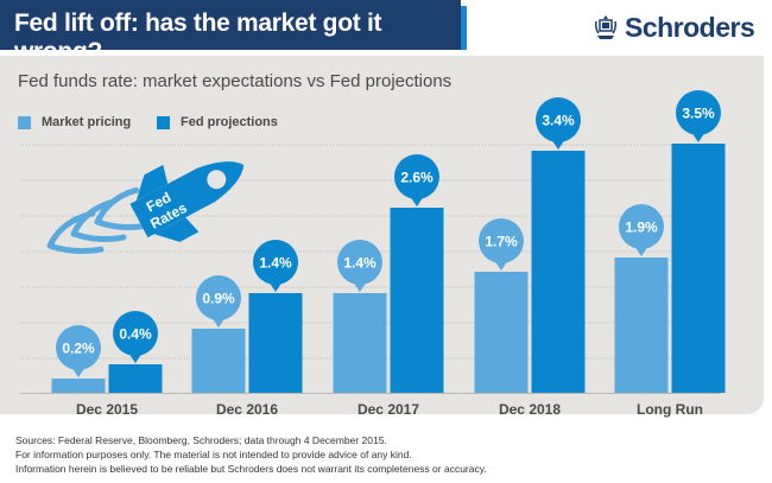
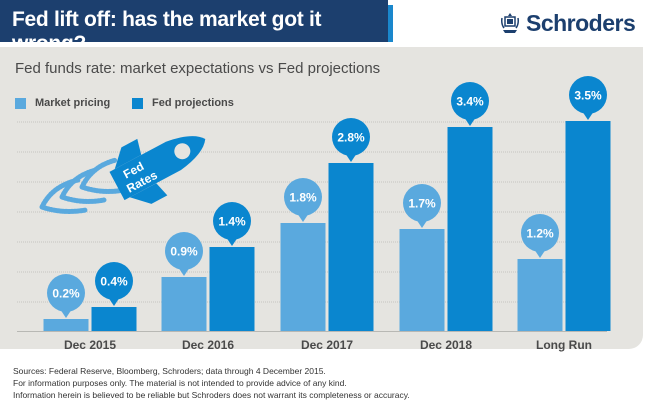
Market pricing/Dec 2017: 1.4% -> 1.8%
Fed projections/Dec 2017: 2.6% -> 2.8%
Market pricing/Long Run: 1.9% -> 1.2%
